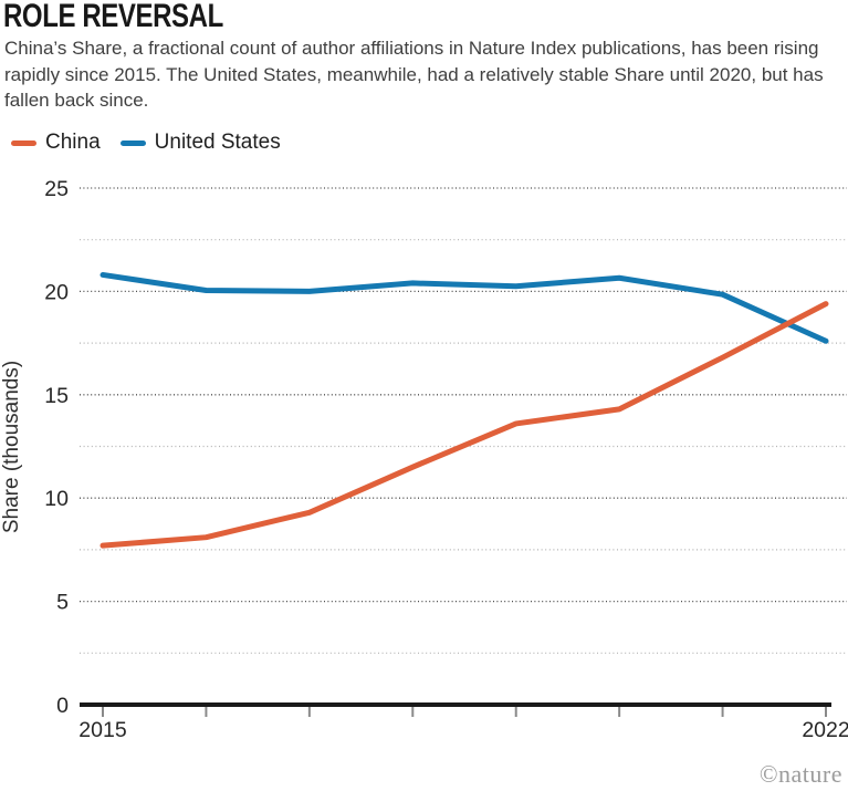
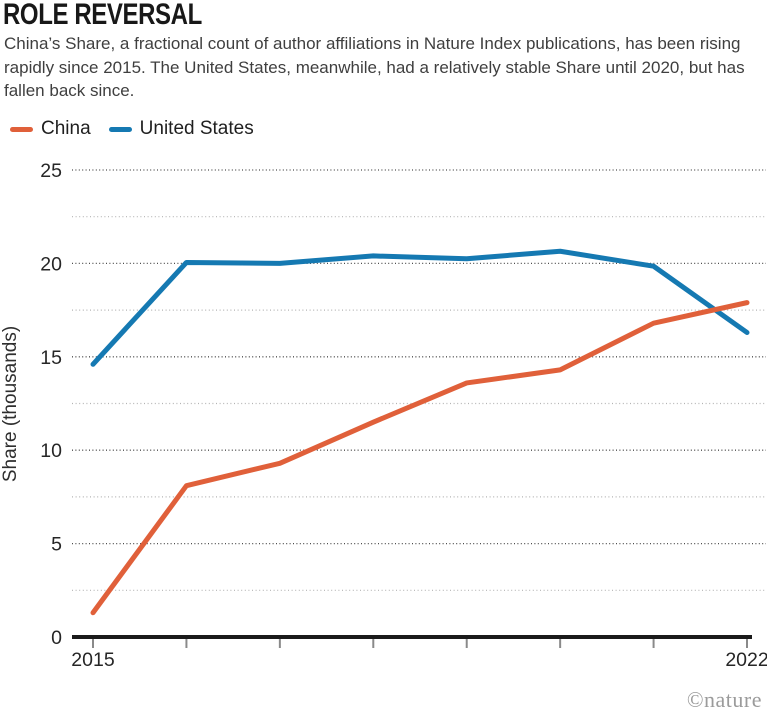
United States/2015: 20.8 -> 14.6
China/2015: 7.7 -> 1.3
United States/2022: 17.6 -> 16.3
China/2022: 19.4 -> 17.9
